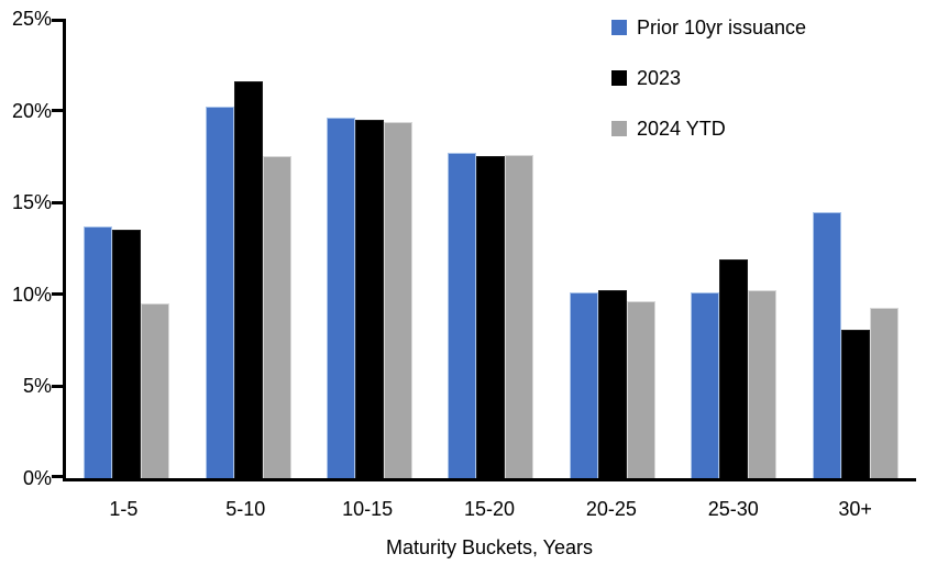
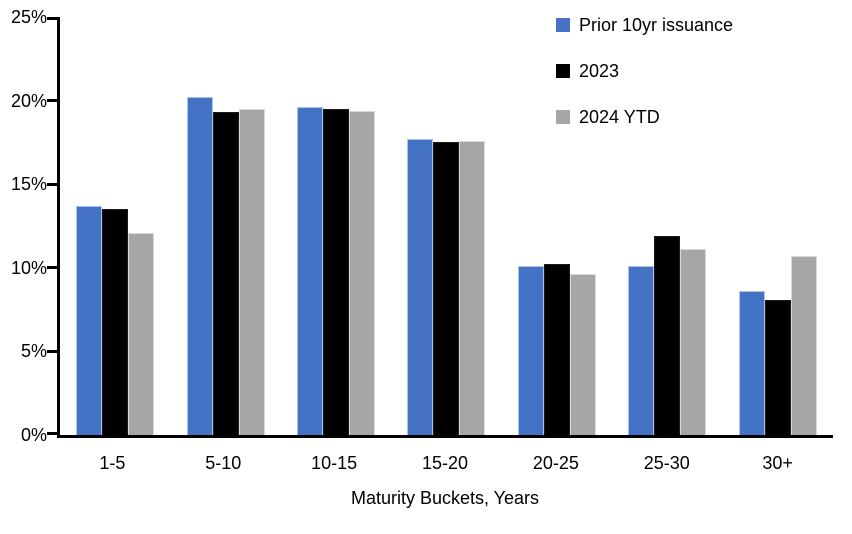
2024 YTD/1-5: 9.5% -> 12.1%
2023/5-10: 21.6% -> 19.3%
2024 YTD/5-10: 17.5% -> 19.5%
2024 YTD/25-30: 10.2% -> 11.1%
Prior 10yr issuance/30+: 14.5% -> 8.6%
2024 YTD/30+: 9.3% -> 10.7%
